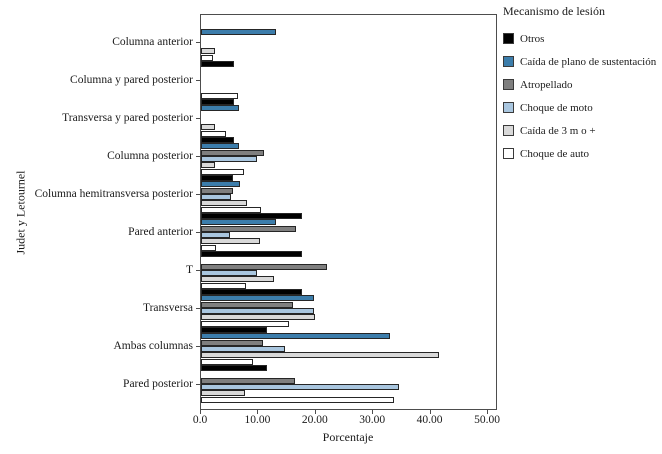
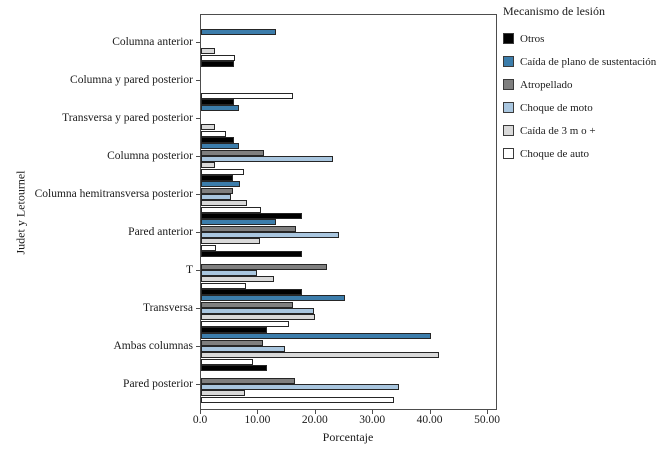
Choque de auto/Columna anterior: 2 -> 6
Choque de auto/Columna y pared posterior: 6 -> 16
Choque de moto/Columna posterior: 10 -> 23
Choque de moto/Pared anterior: 5 -> 24
Caída de plano de sustentación/Transversa: 20 -> 25
Caída de plano de sustentación/Ambas columnas: 33 -> 40
